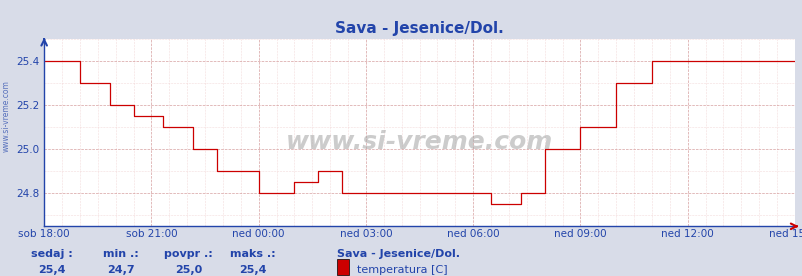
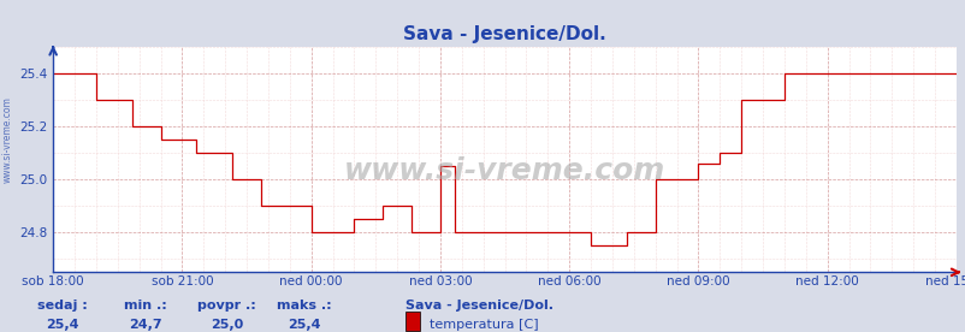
ned 03:00: 24.80 -> 25.05
ned 09:00: 25.10 -> 25.06
